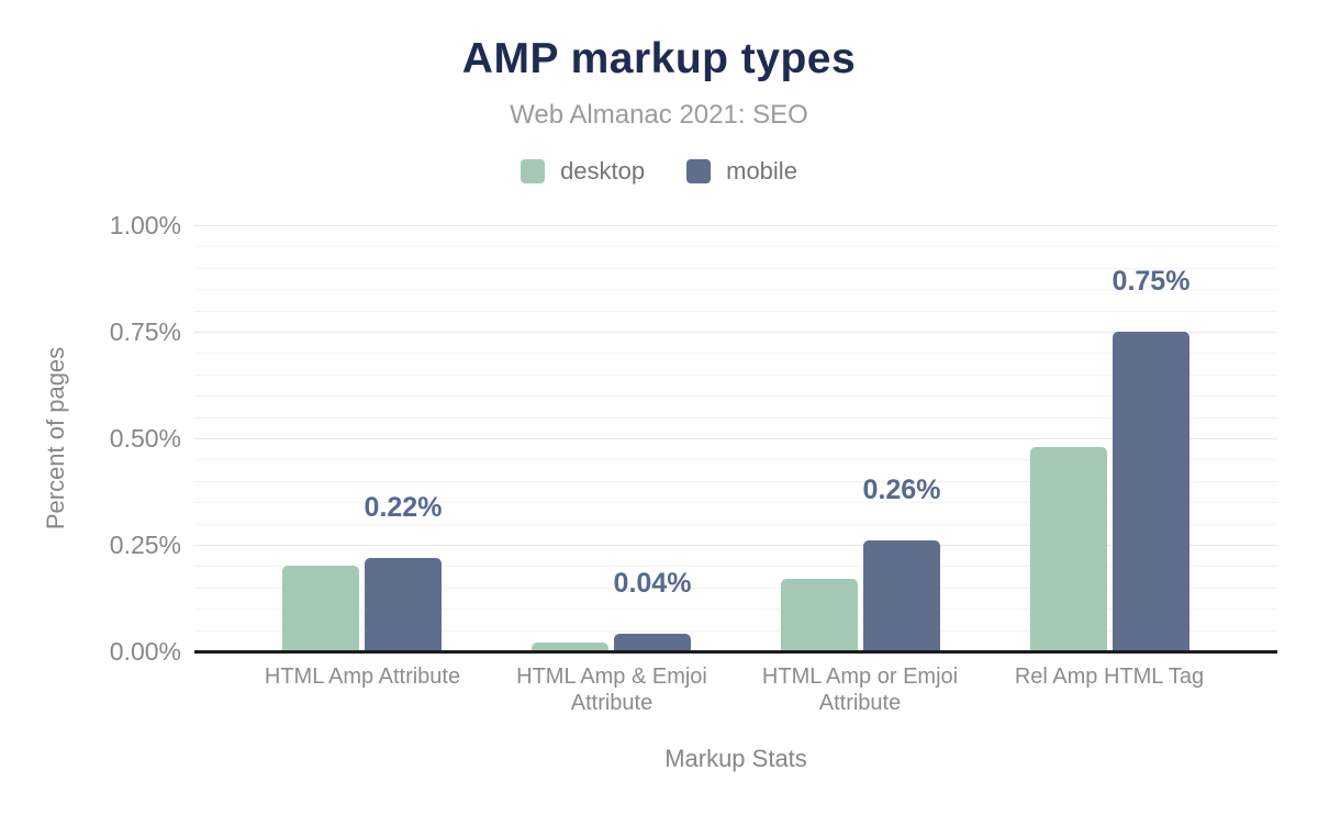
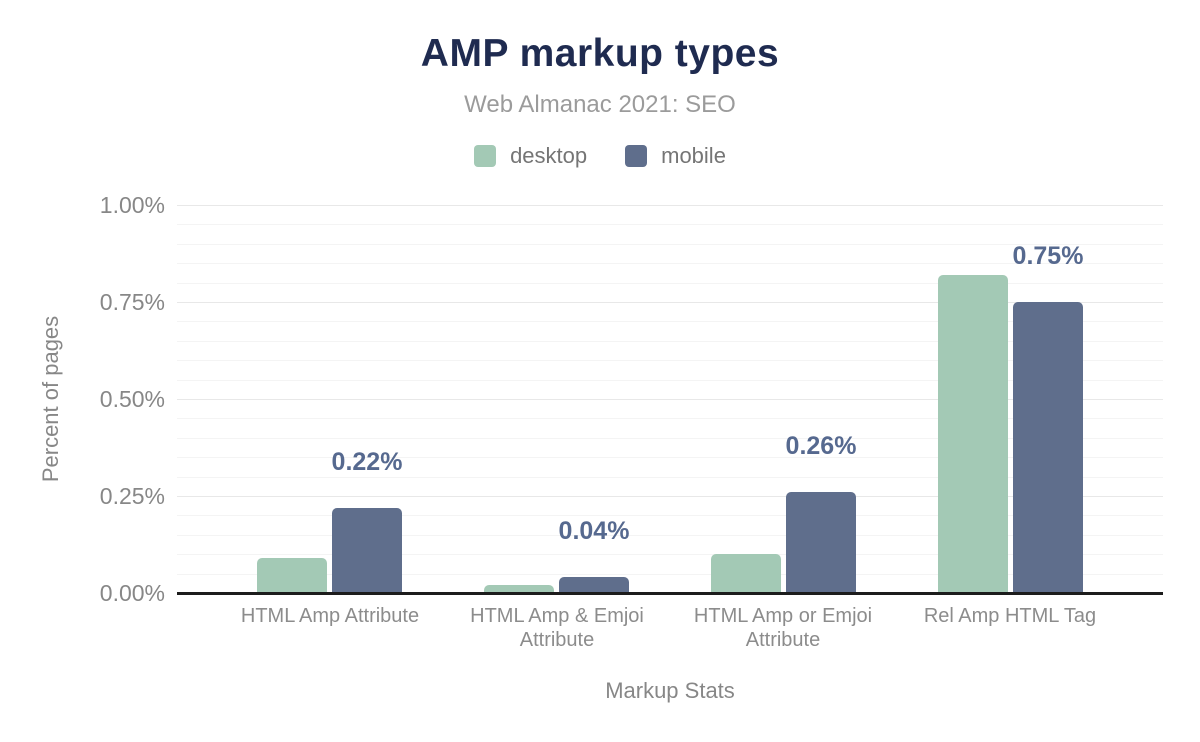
desktop/HTML Amp Attribute: 0.20% -> 0.09%
desktop/HTML Amp or Emjoi Attribute: 0.17% -> 0.10%
desktop/Rel Amp HTML Tag: 0.48% -> 0.82%
